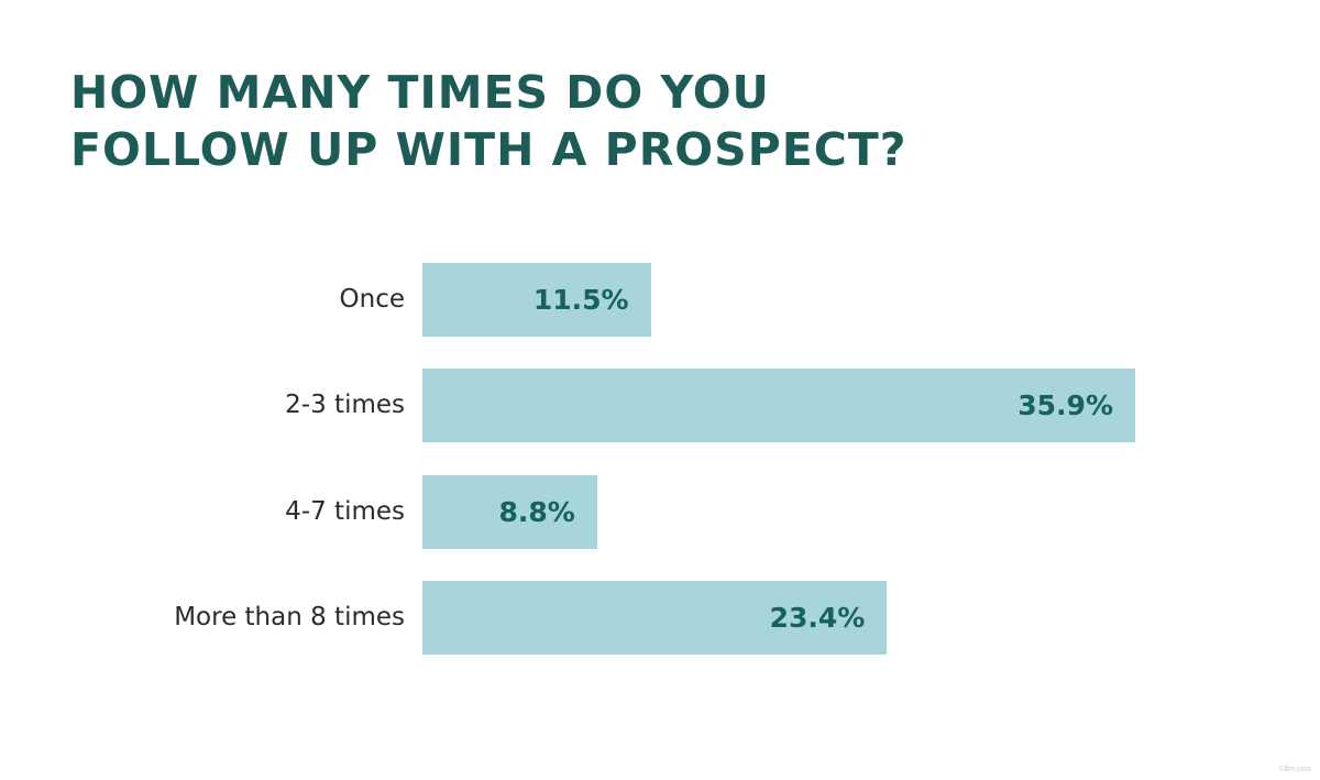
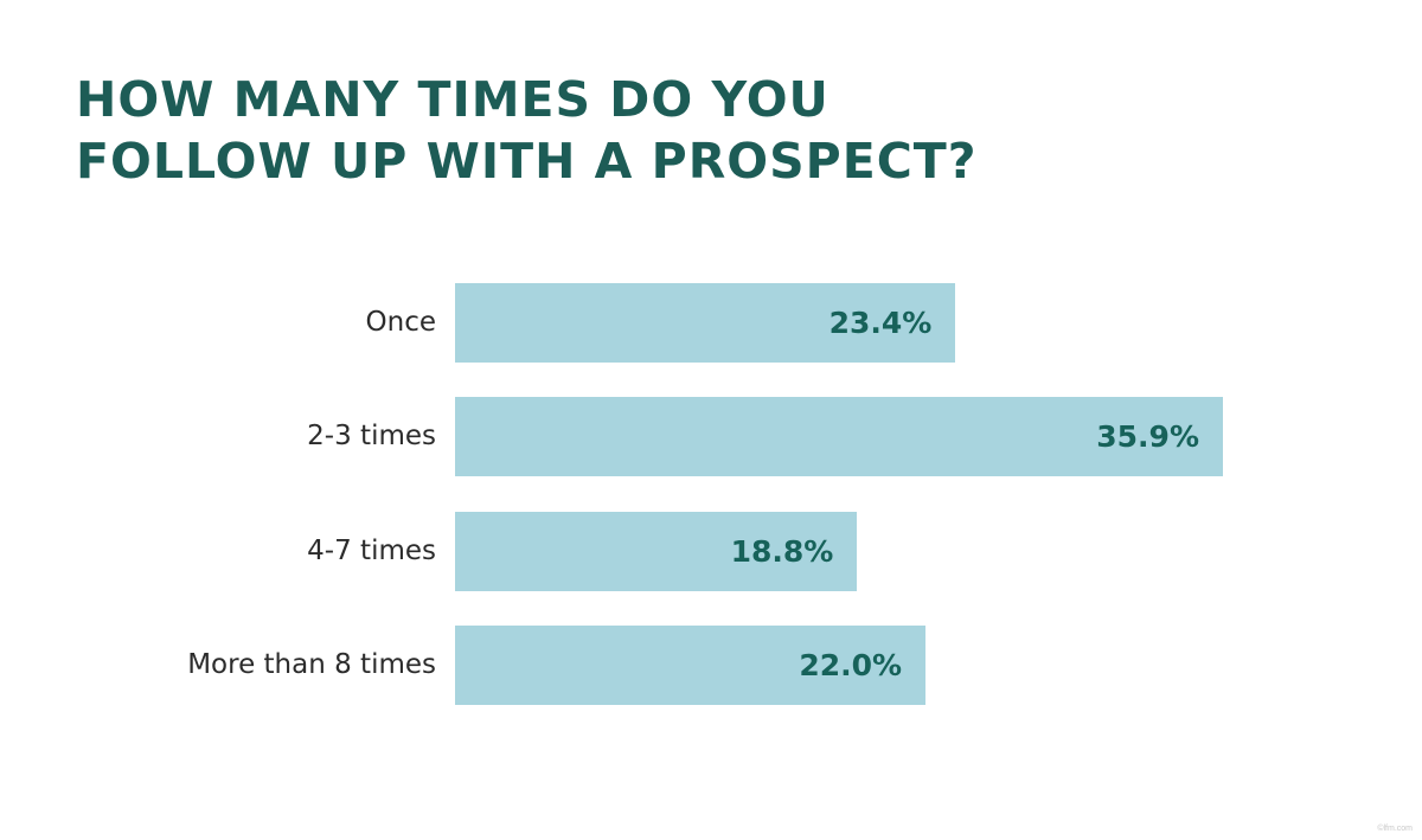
Once: 11.5% -> 23.4%
4-7 times: 8.8% -> 18.8%
More than 8 times: 23.4% -> 22.0%
